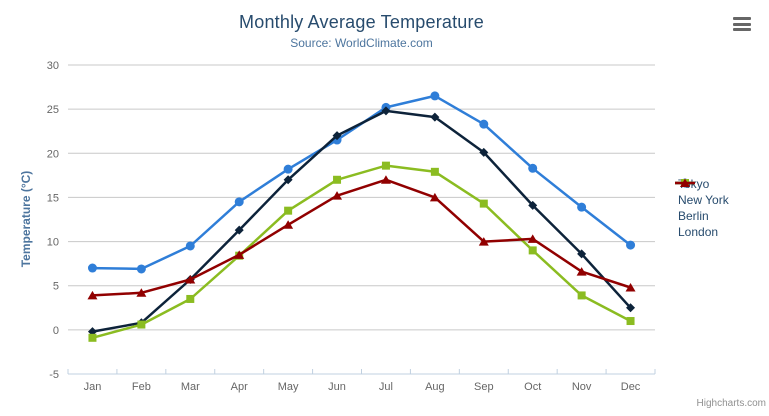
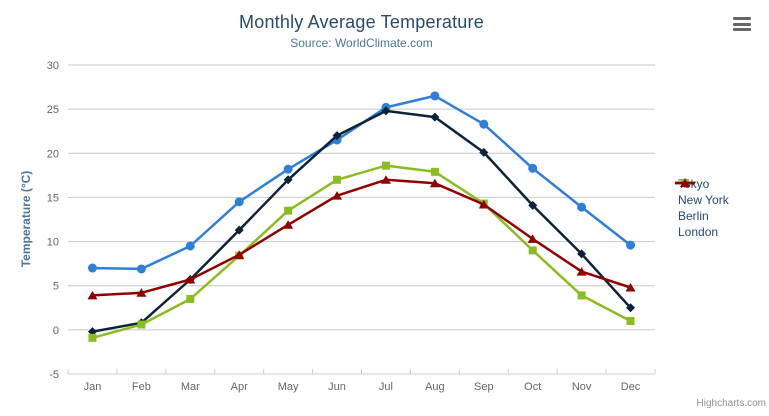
London/Aug: 15 -> 17
London/Sep: 10 -> 14
